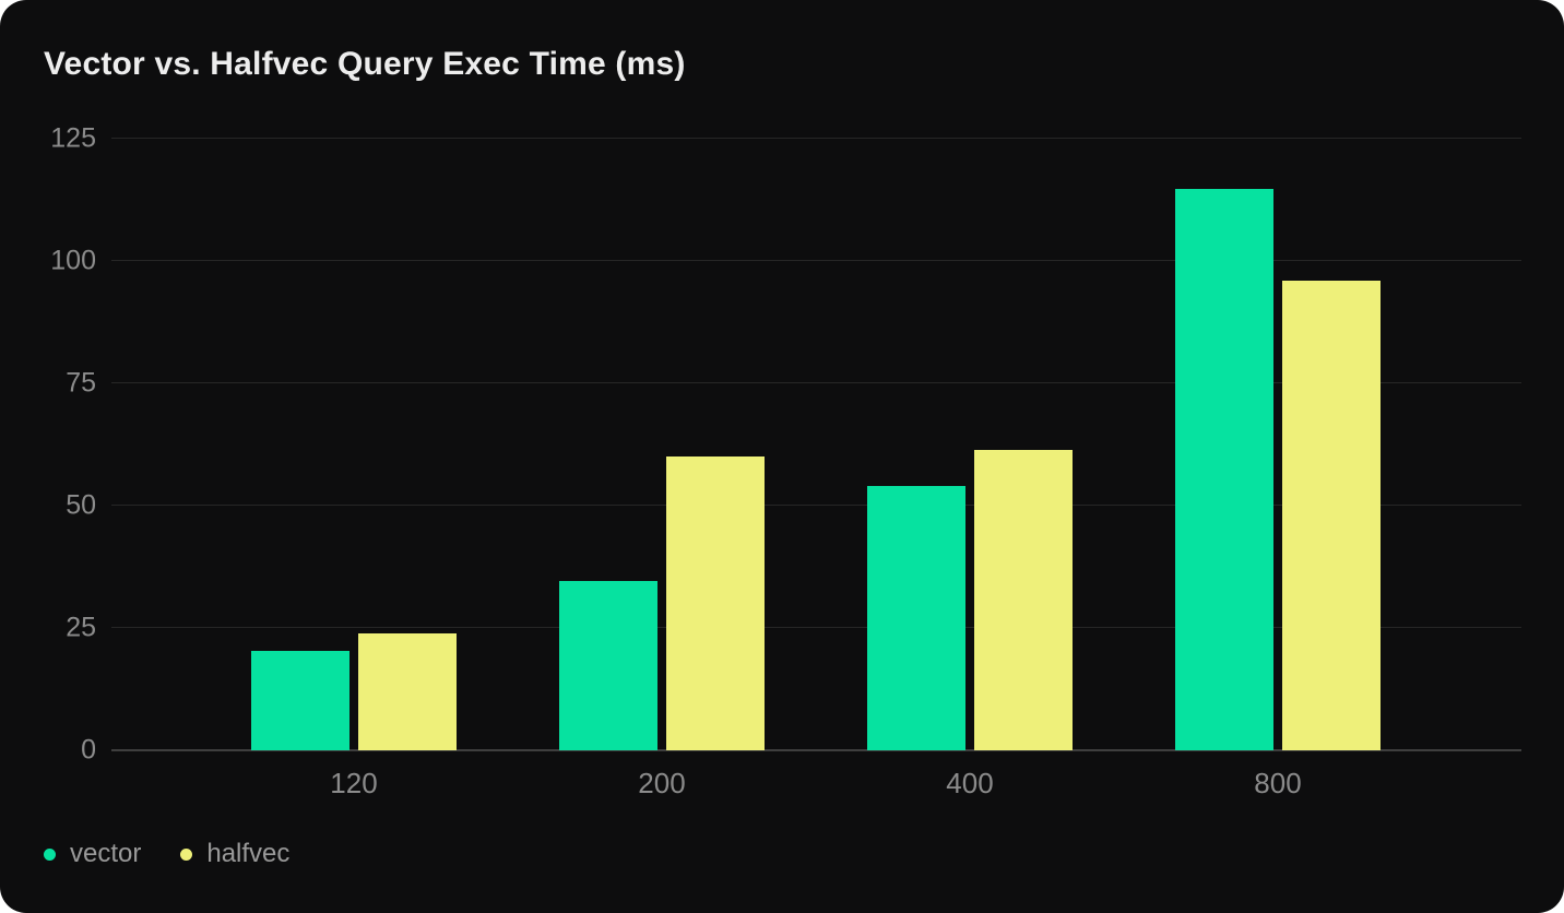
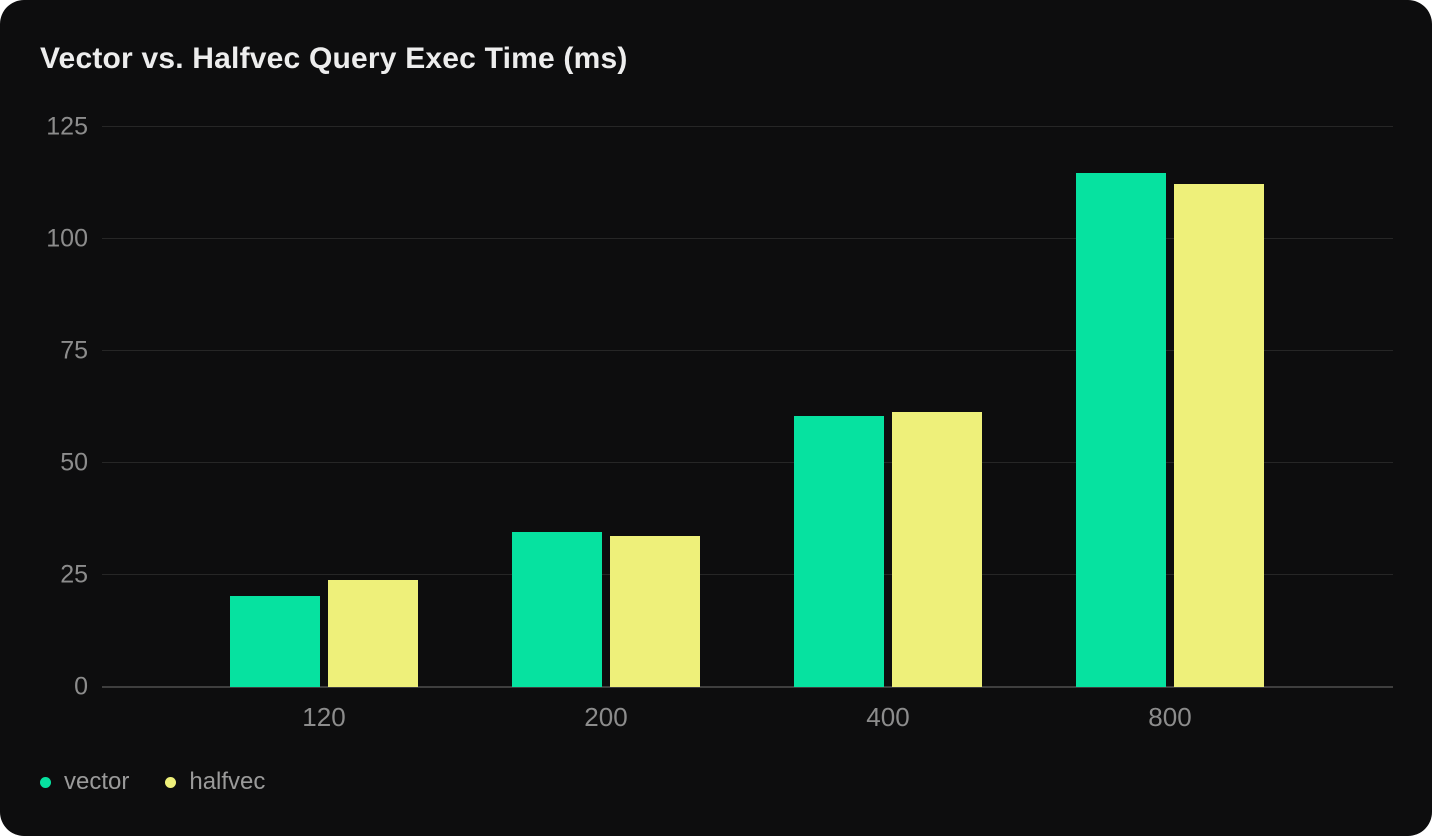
halfvec/200: 60 -> 34
vector/400: 54 -> 60
halfvec/800: 96 -> 112
